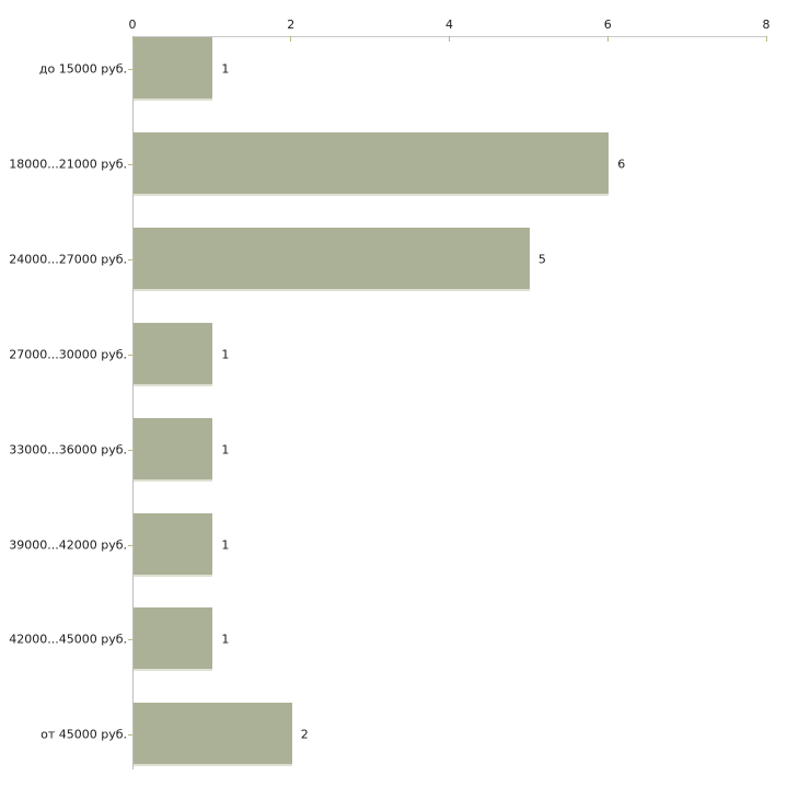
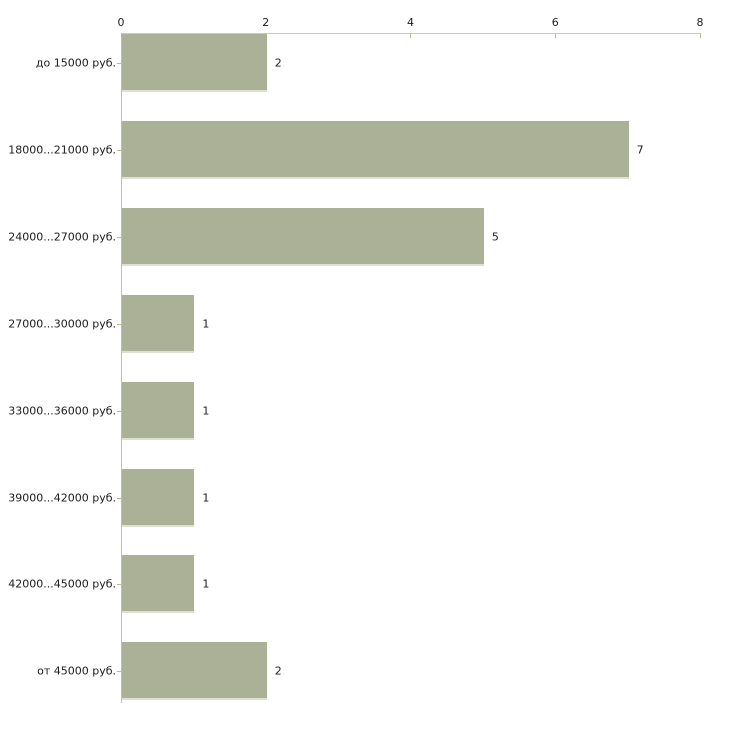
до 15000 руб.: 1 -> 2
18000...21000 руб.: 6 -> 7
